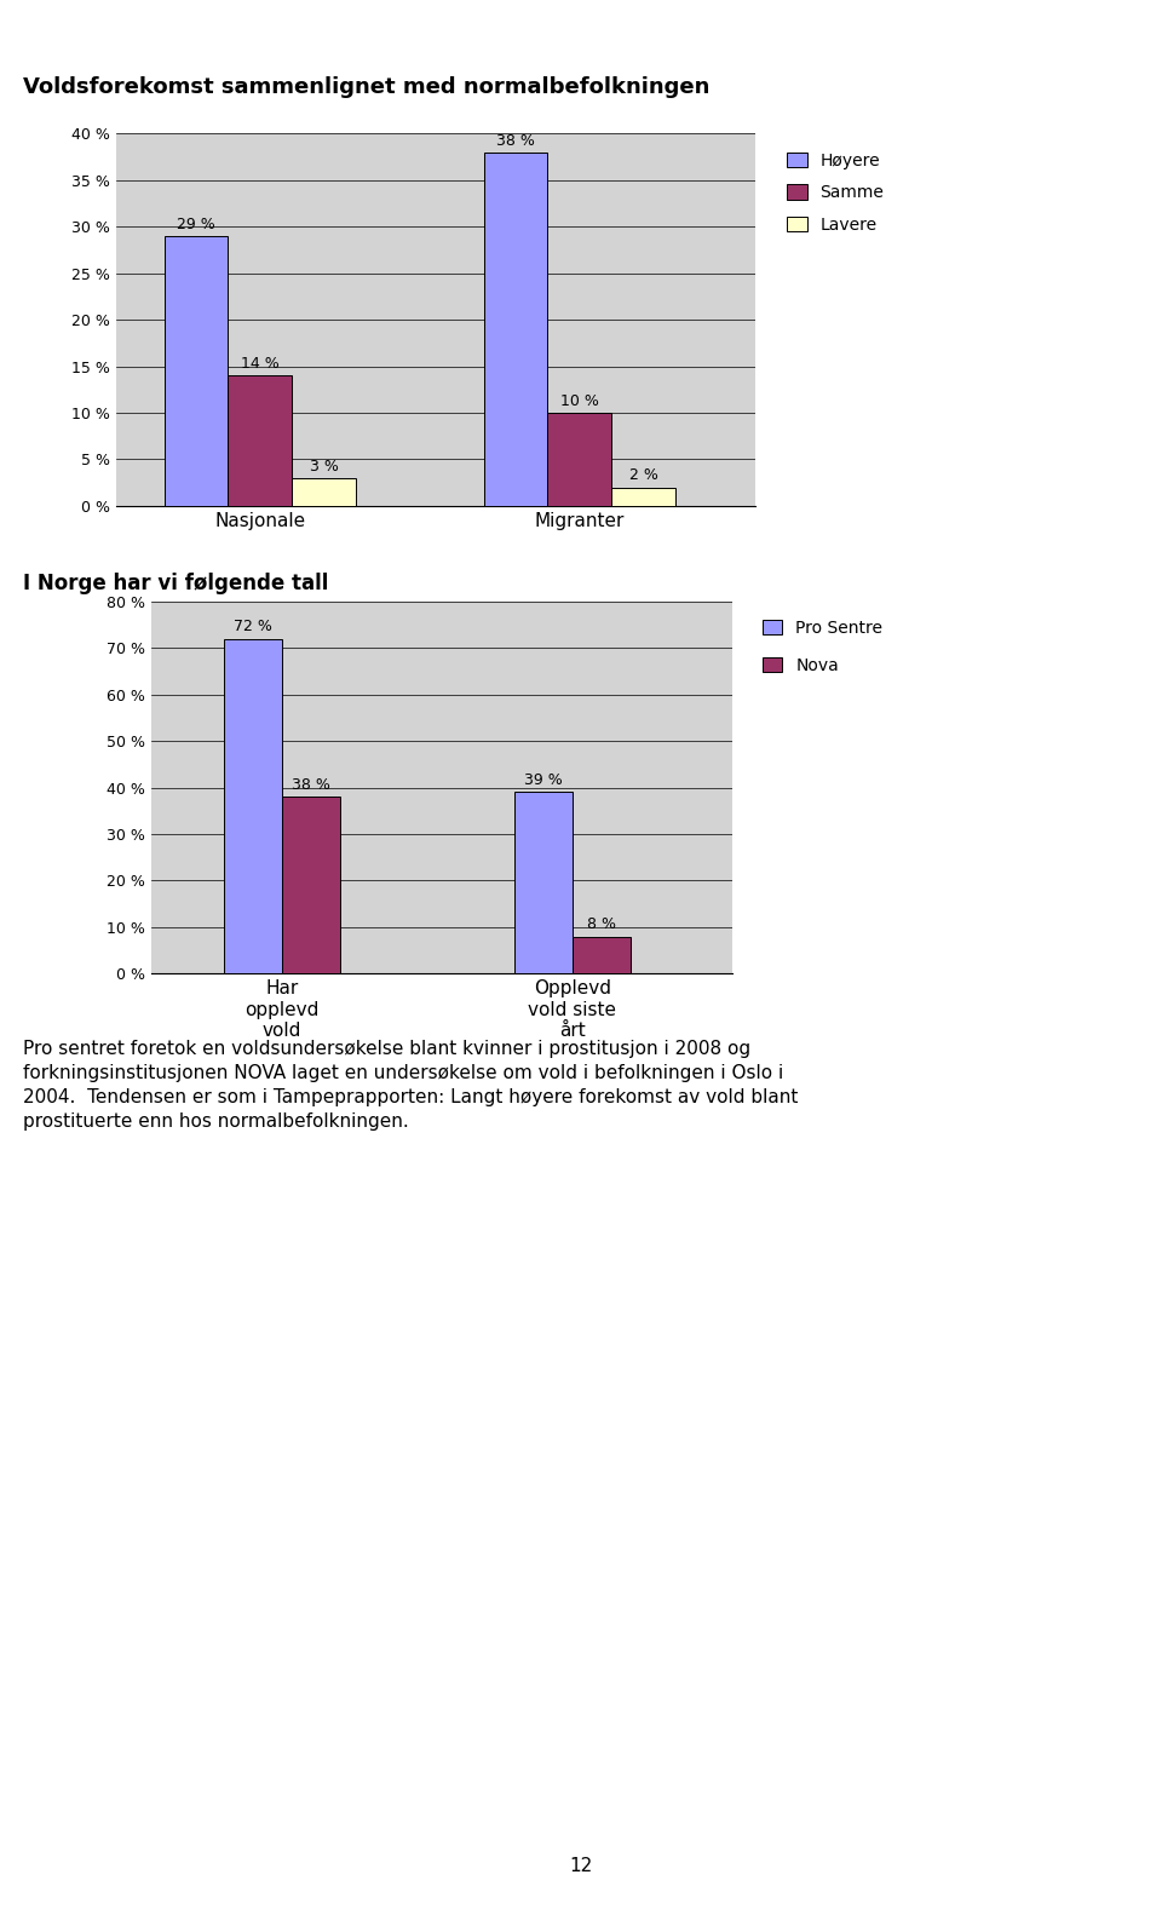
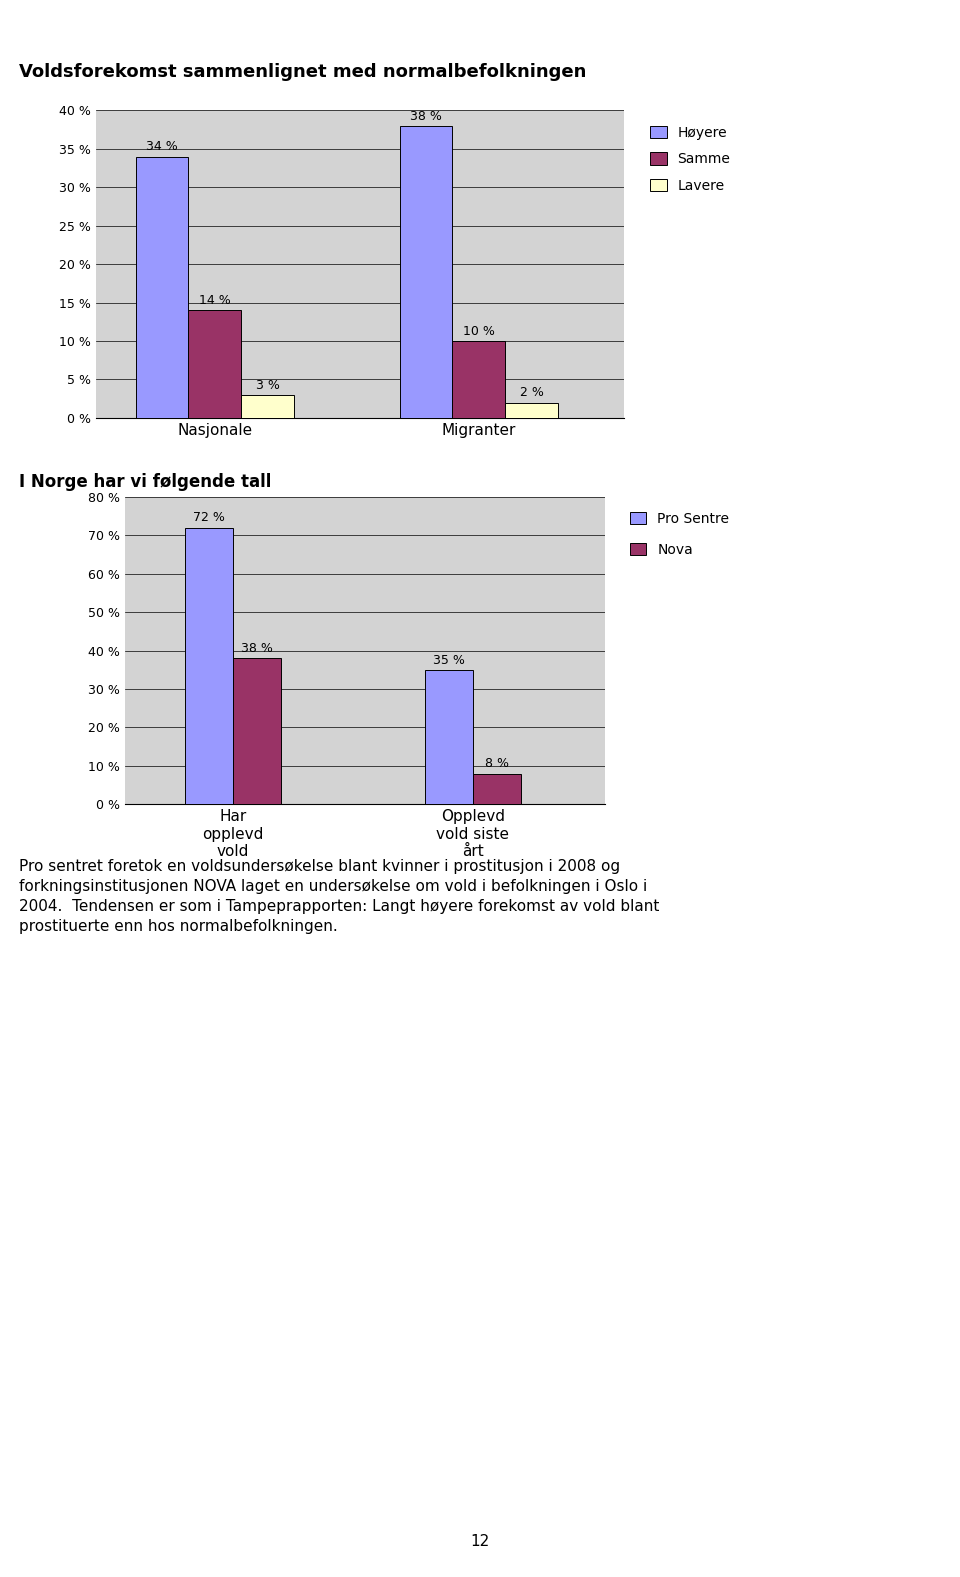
Høyere/Nasjonale: 29 -> 34
Pro Sentre/Opplevd vold siste årt: 39 -> 35
